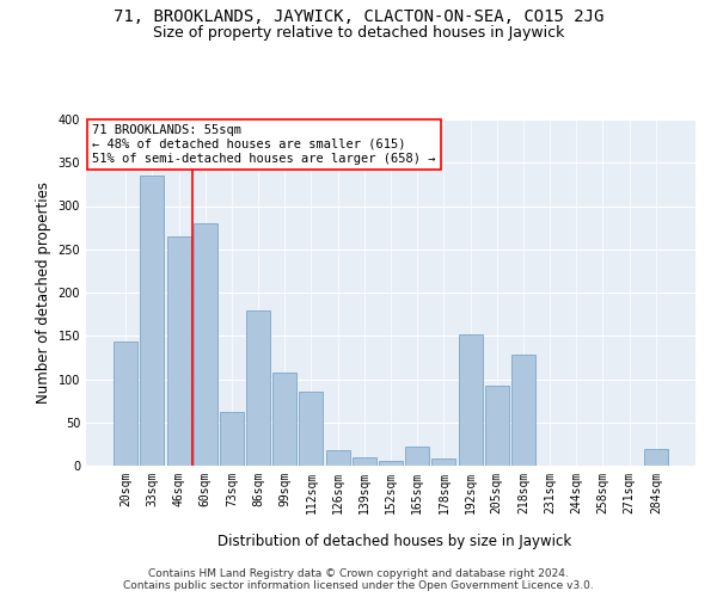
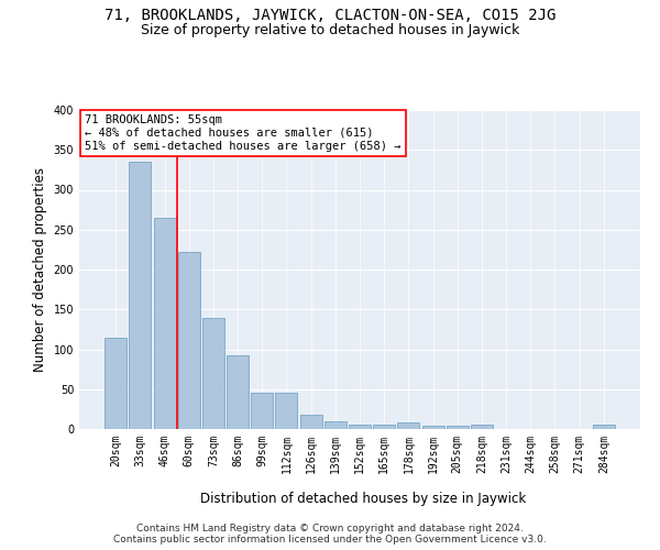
20sqm: 144 -> 115
60sqm: 280 -> 222
73sqm: 62 -> 140
86sqm: 180 -> 92
99sqm: 108 -> 45
112sqm: 86 -> 45
165sqm: 22 -> 5
192sqm: 152 -> 4
205sqm: 92 -> 4
218sqm: 128 -> 5
284sqm: 20 -> 5
